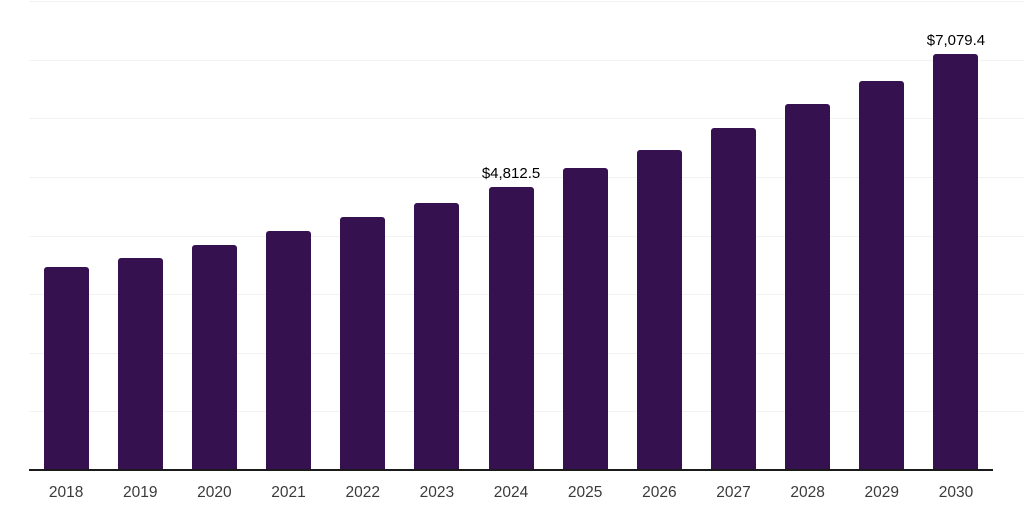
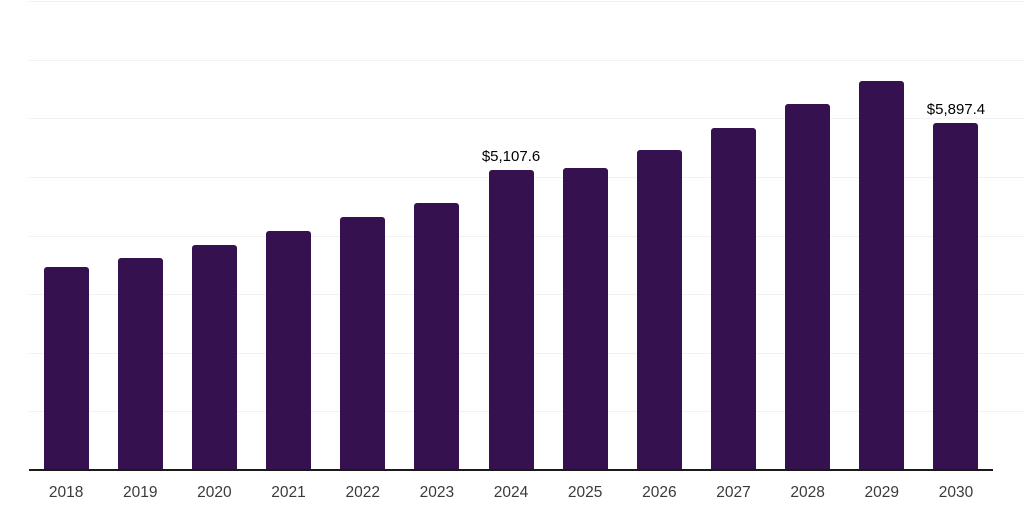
2024: $4,812.5 -> $5,107.6
2030: $7,079.4 -> $5,897.4
